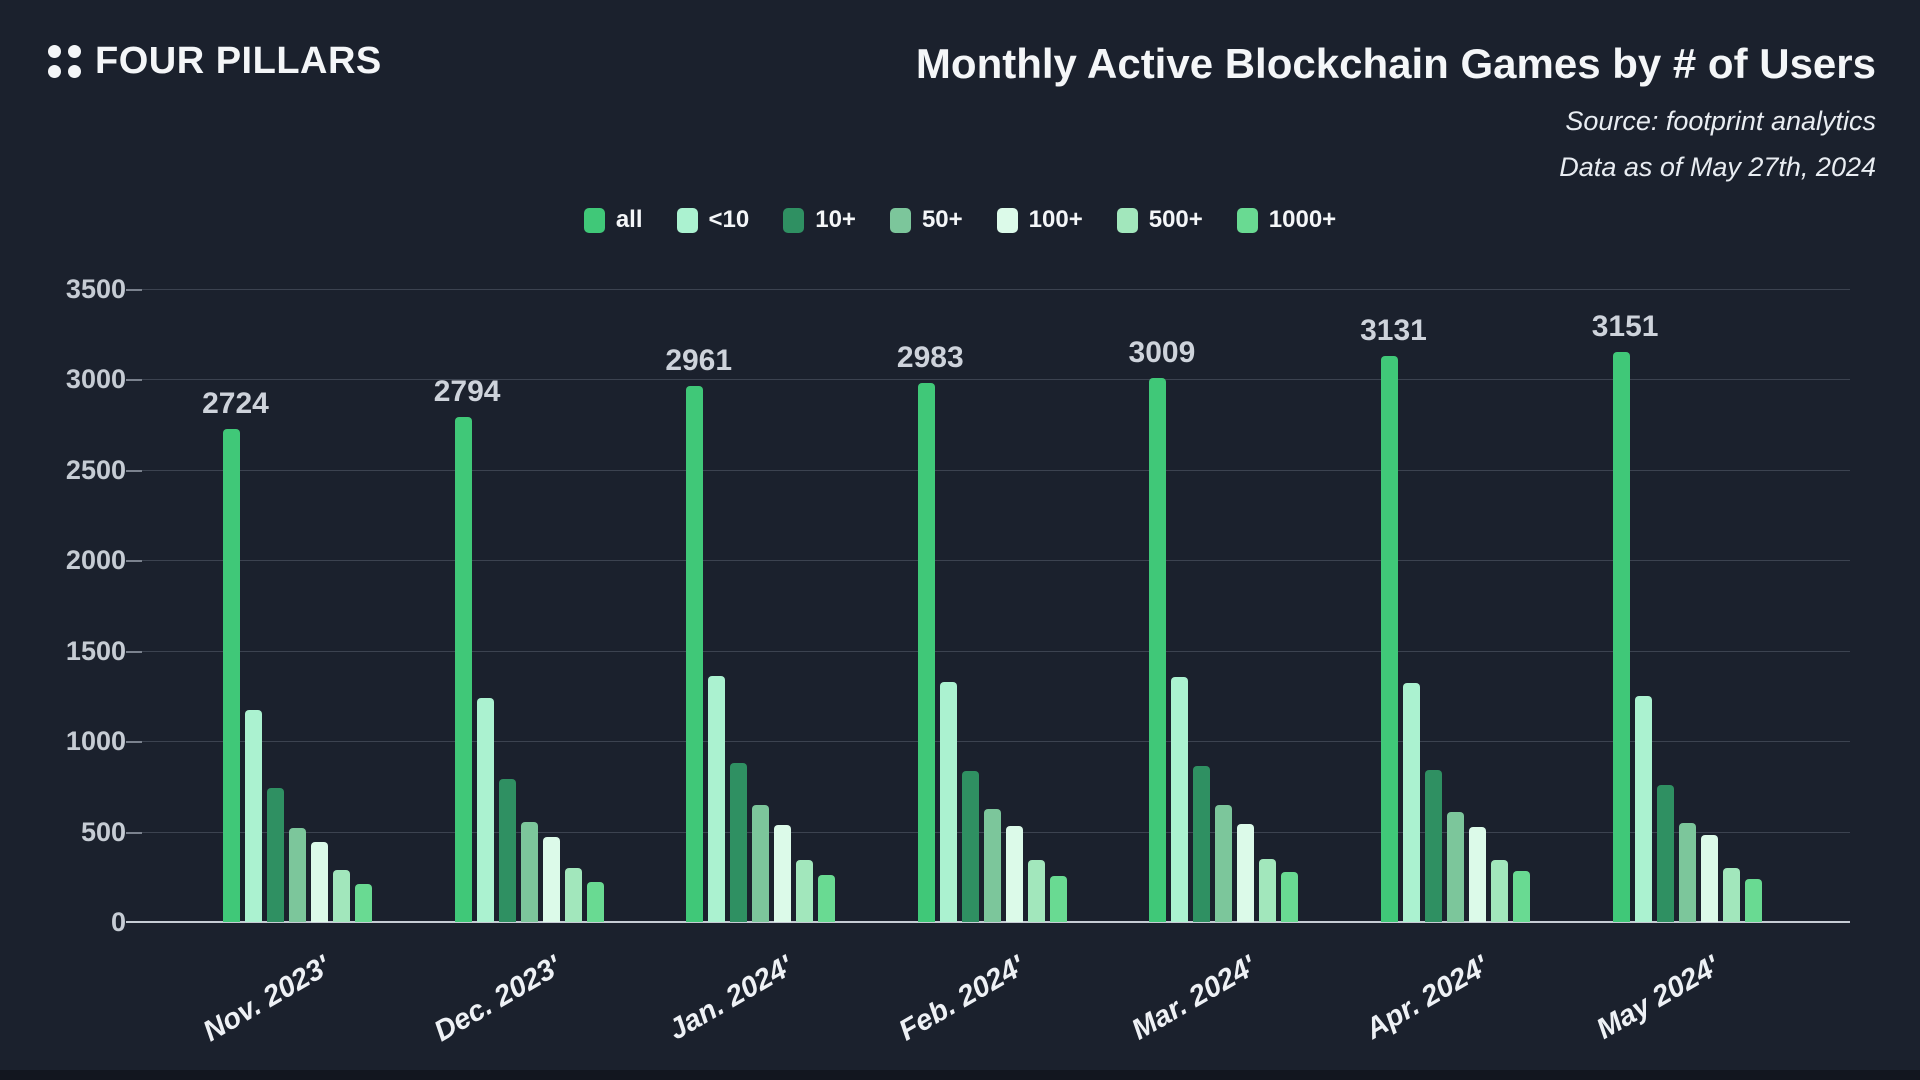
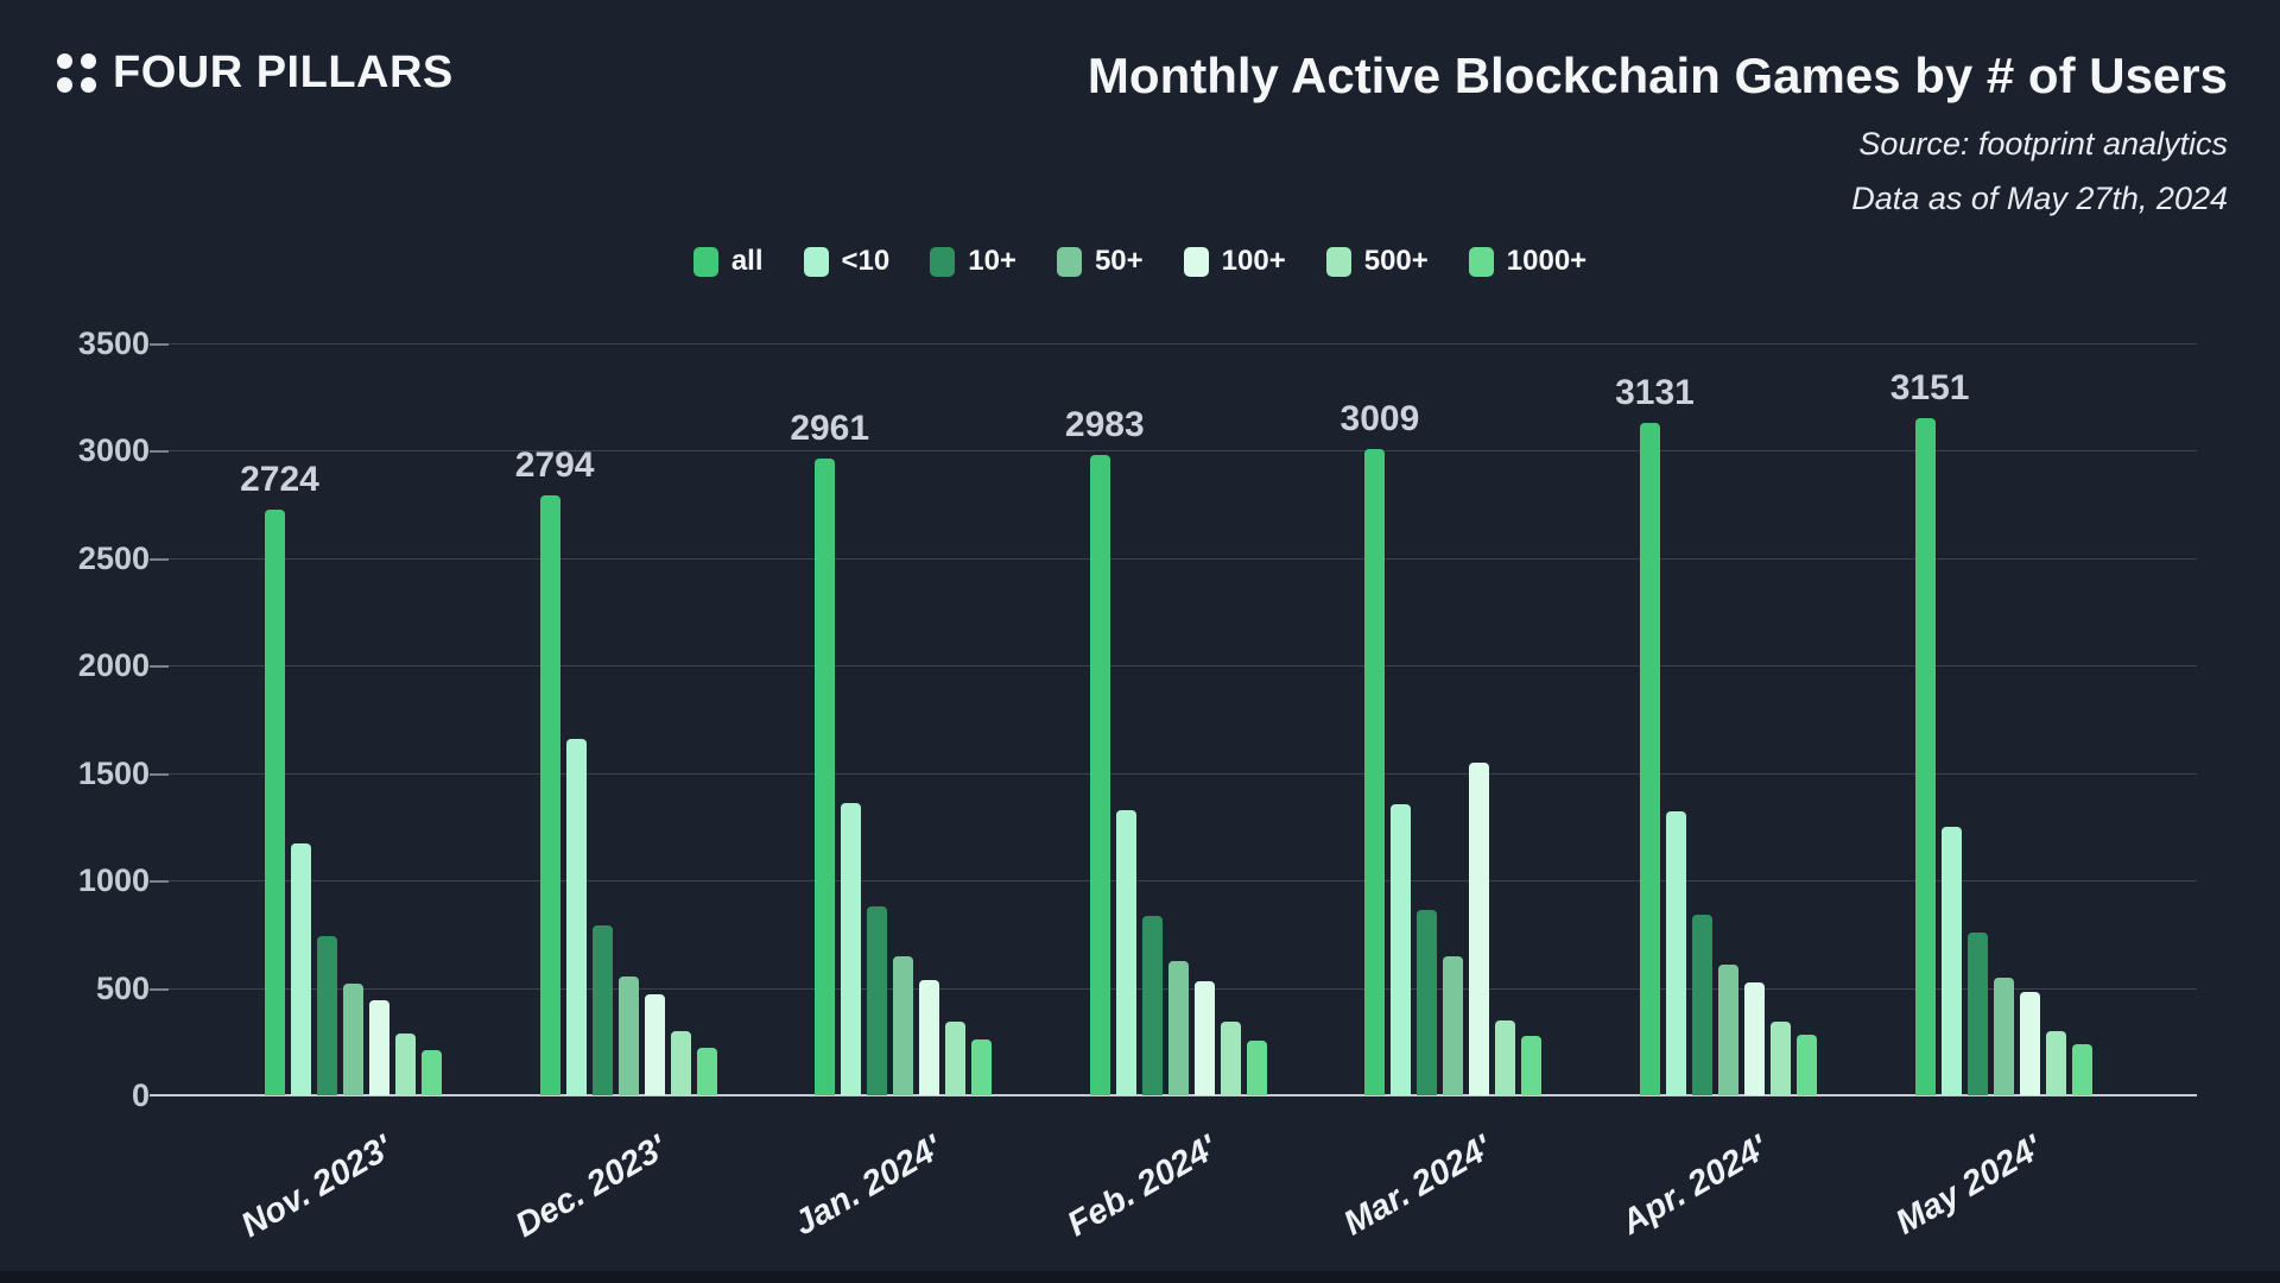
<10/Dec. 2023': 1240 -> 1660
100+/Mar. 2024': 540 -> 1550
